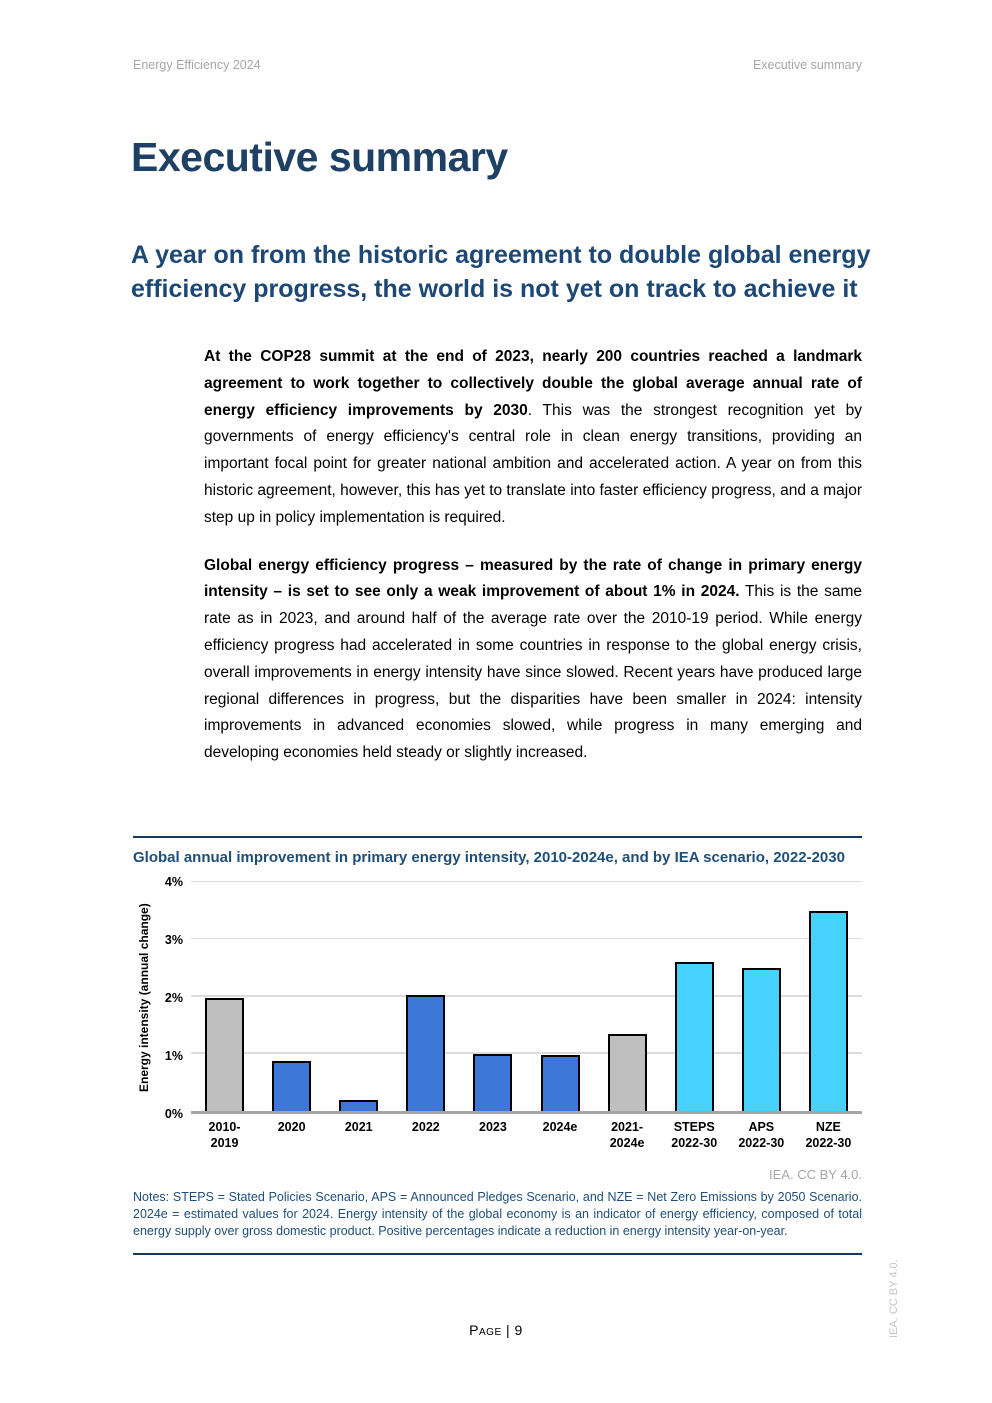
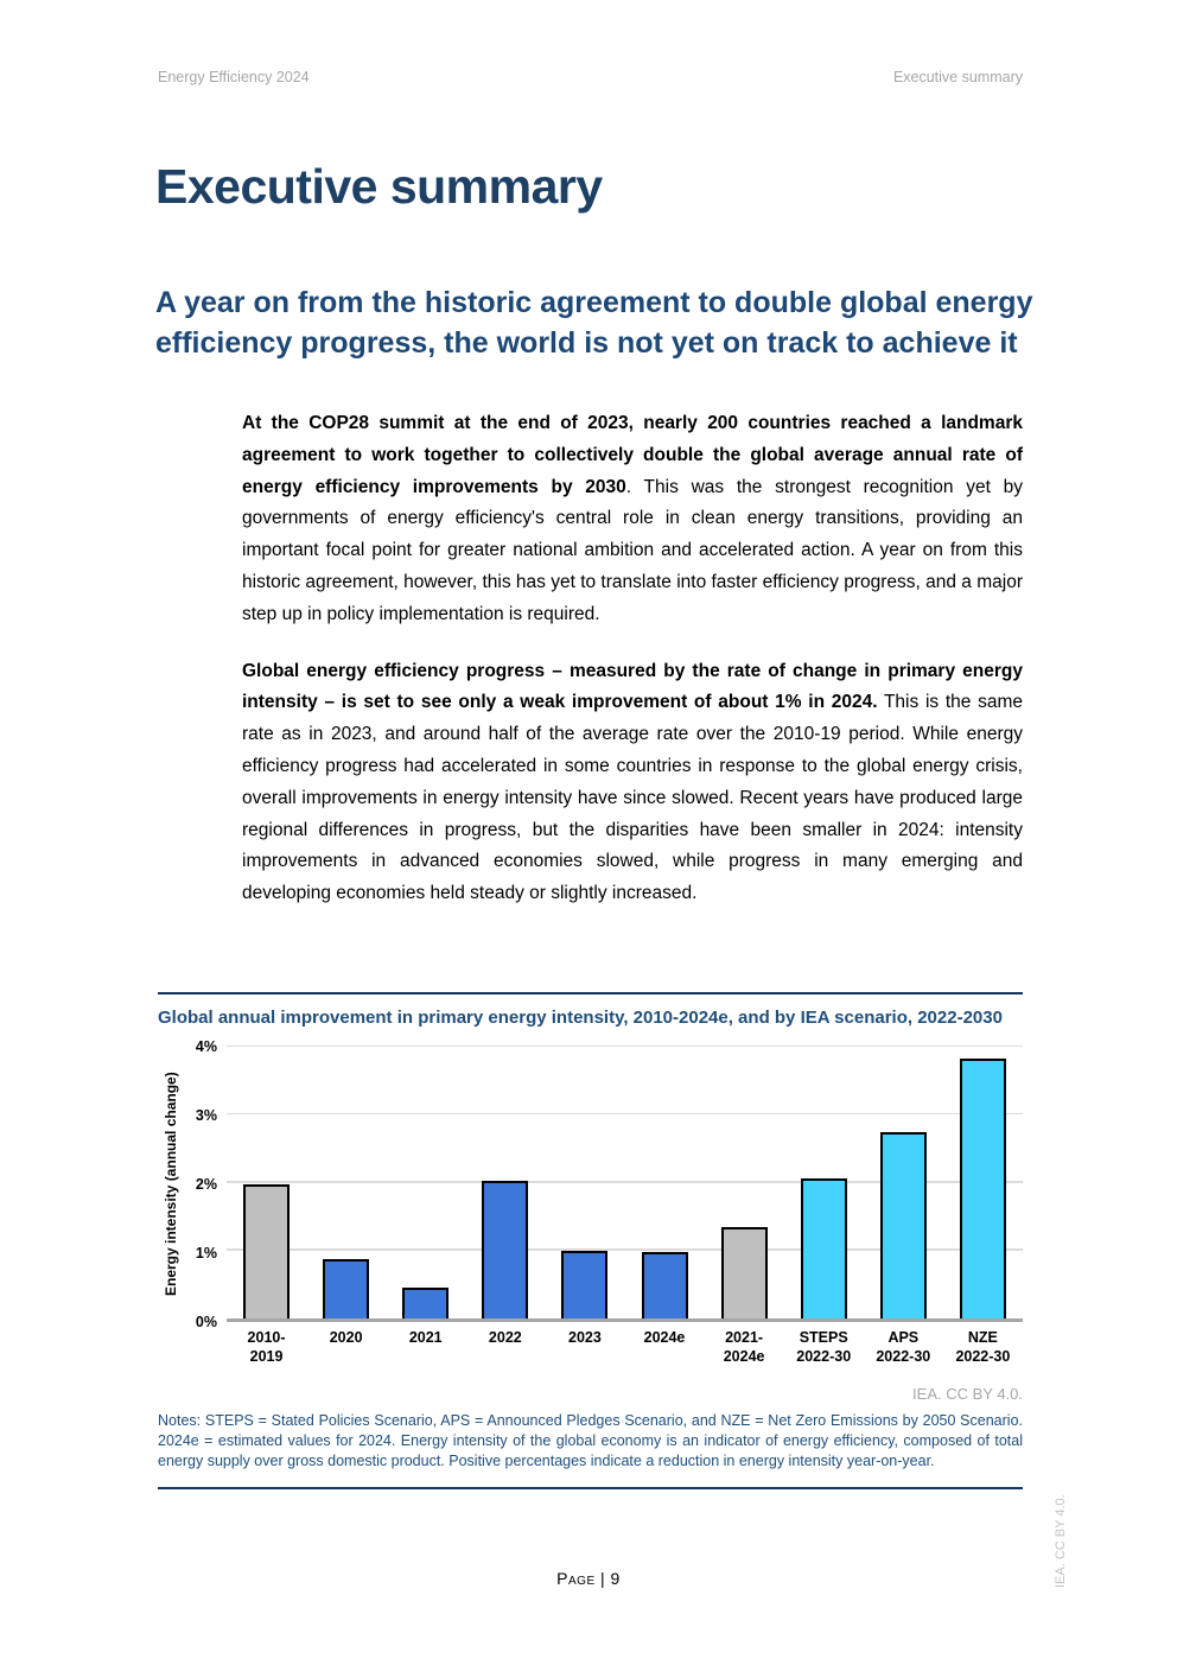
2021: 0.2% -> 0.5%
STEPS 2022-30: 2.6% -> 2.1%
APS 2022-30: 2.5% -> 2.8%
NZE 2022-30: 3.5% -> 3.8%
